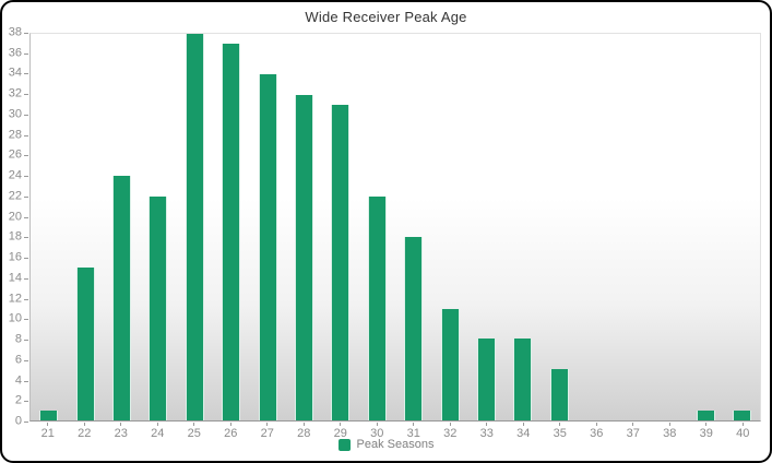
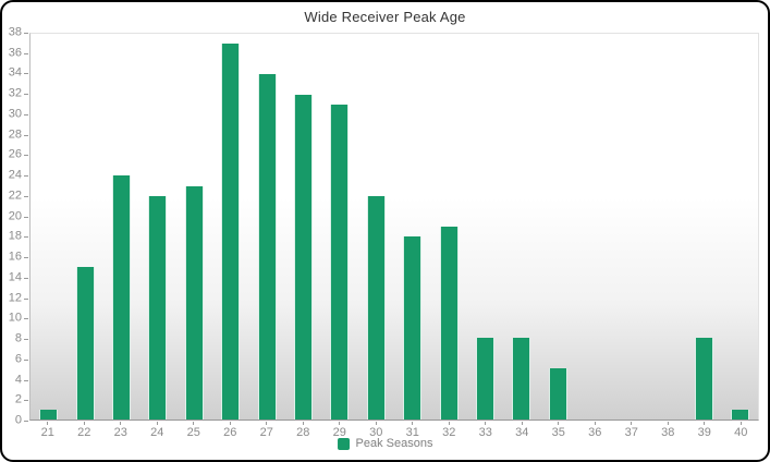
25: 38 -> 23
32: 11 -> 19
39: 1 -> 8
